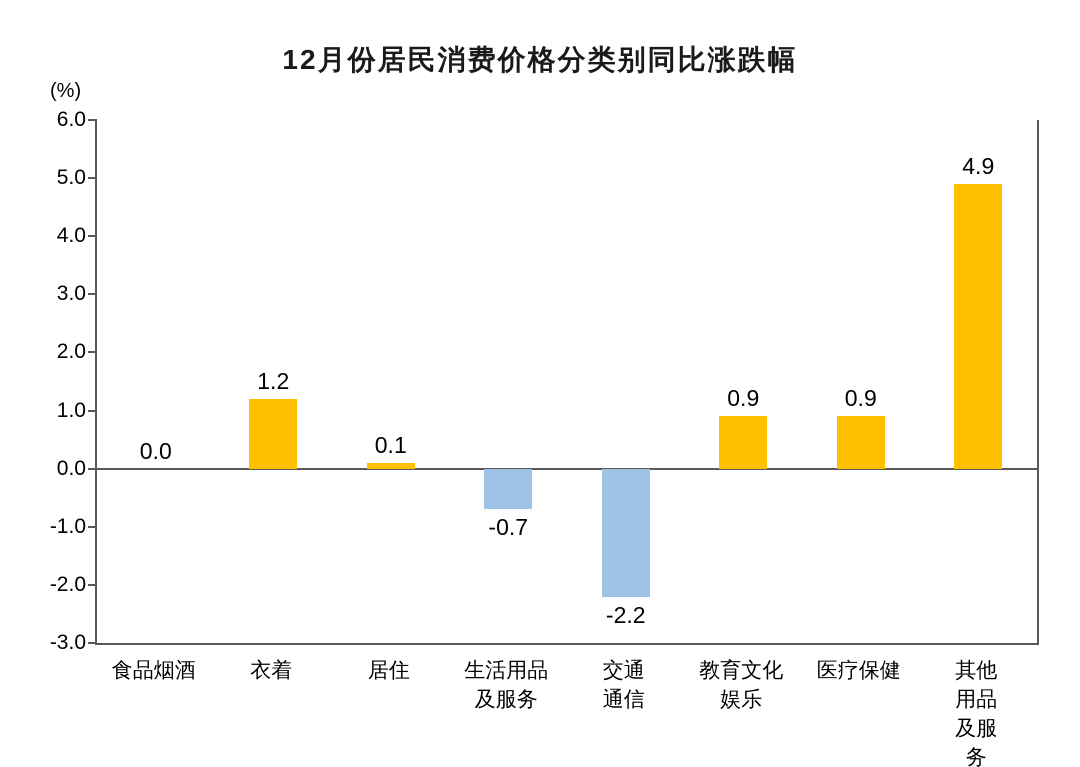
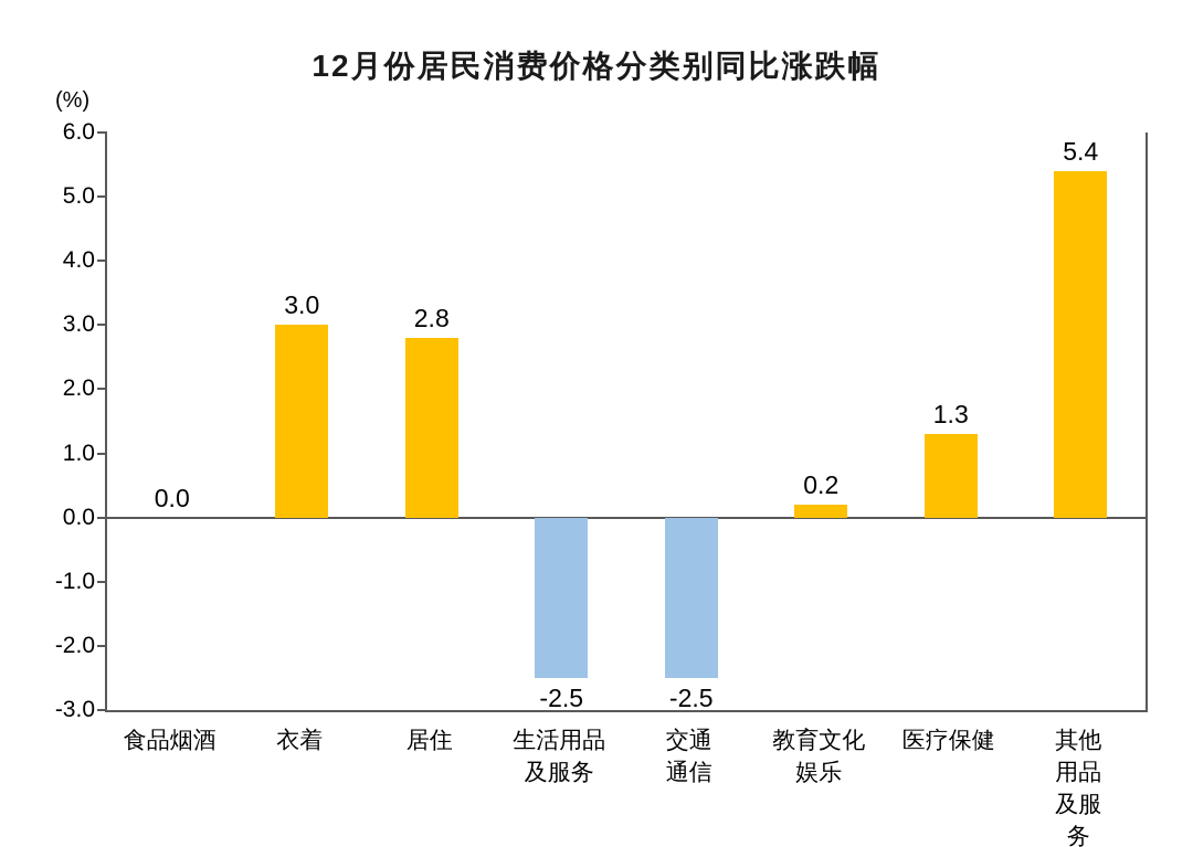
衣着: 1.2 -> 3.0
居住: 0.1 -> 2.8
生活用品 及服务: -0.7 -> -2.5
交通 通信: -2.2 -> -2.5
教育文化 娱乐: 0.9 -> 0.2
医疗保健: 0.9 -> 1.3
其他用品 及服务: 4.9 -> 5.4
